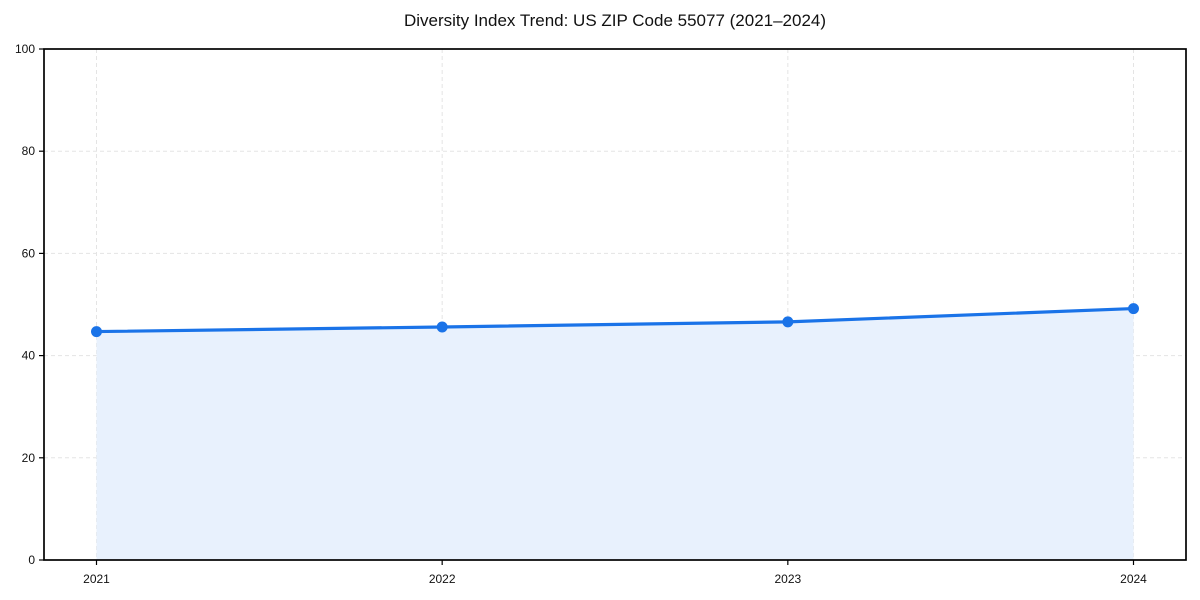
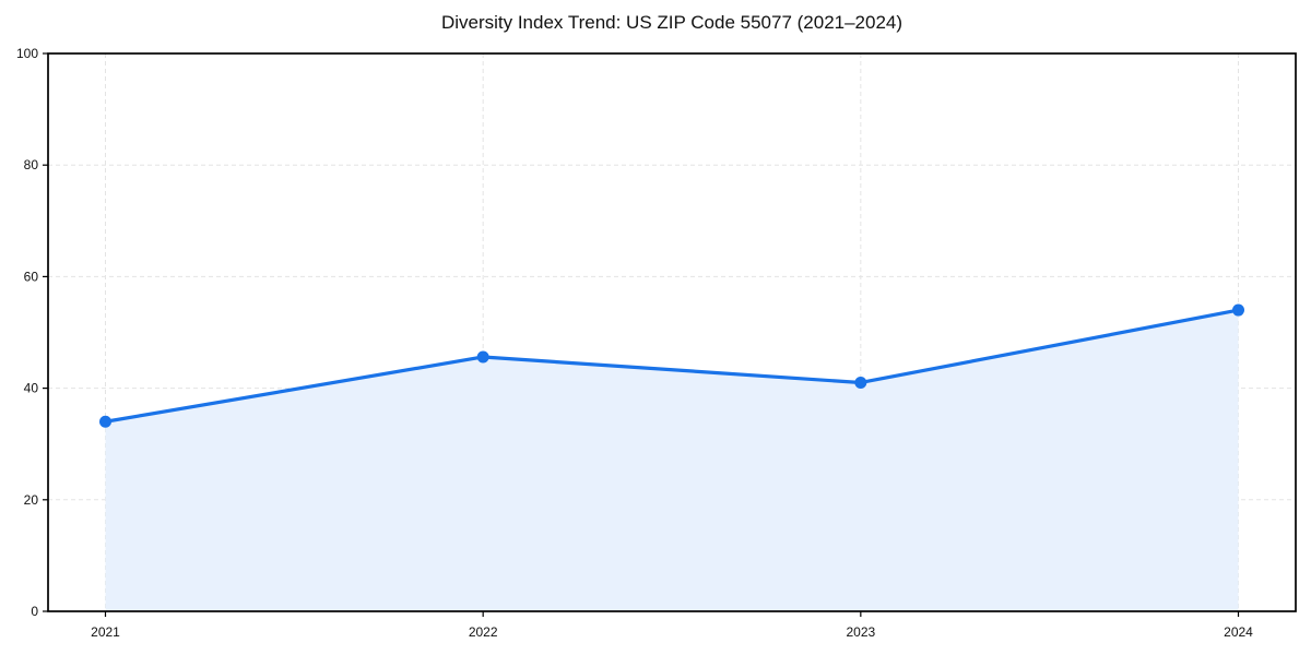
2021: 45 -> 34
2023: 47 -> 41
2024: 49 -> 54
